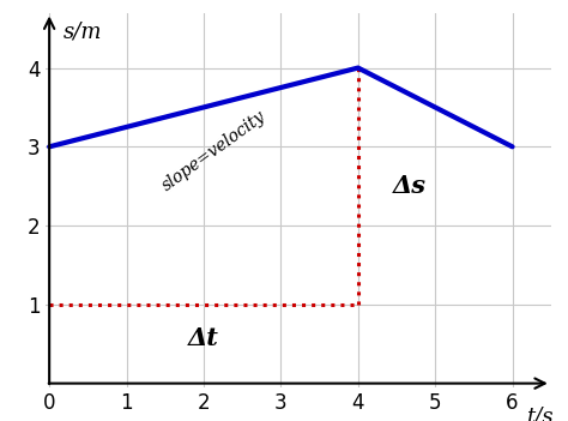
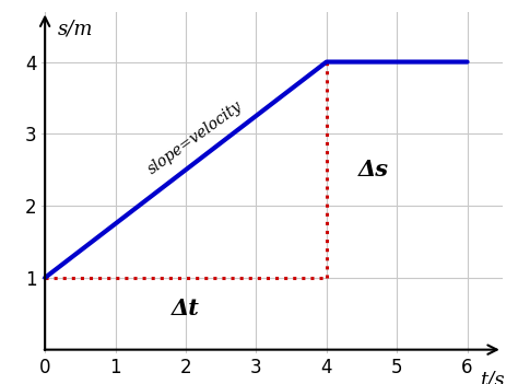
0: 3 -> 1
6: 3 -> 4
